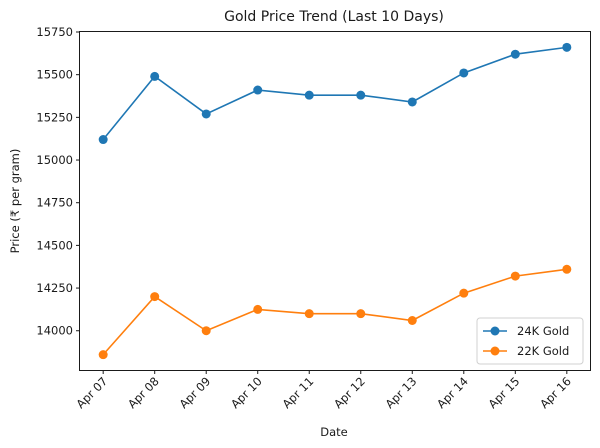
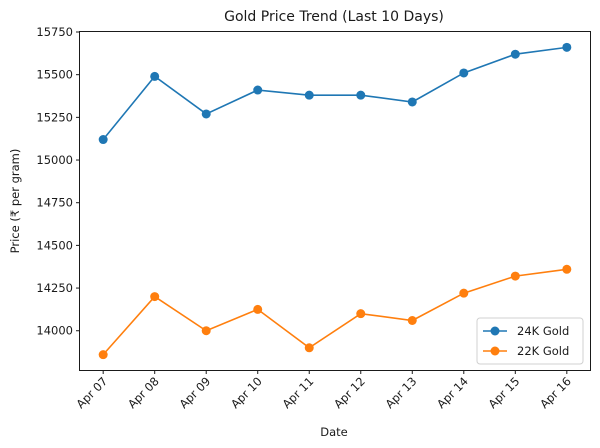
22K Gold/Apr 11: 14100 -> 13900
